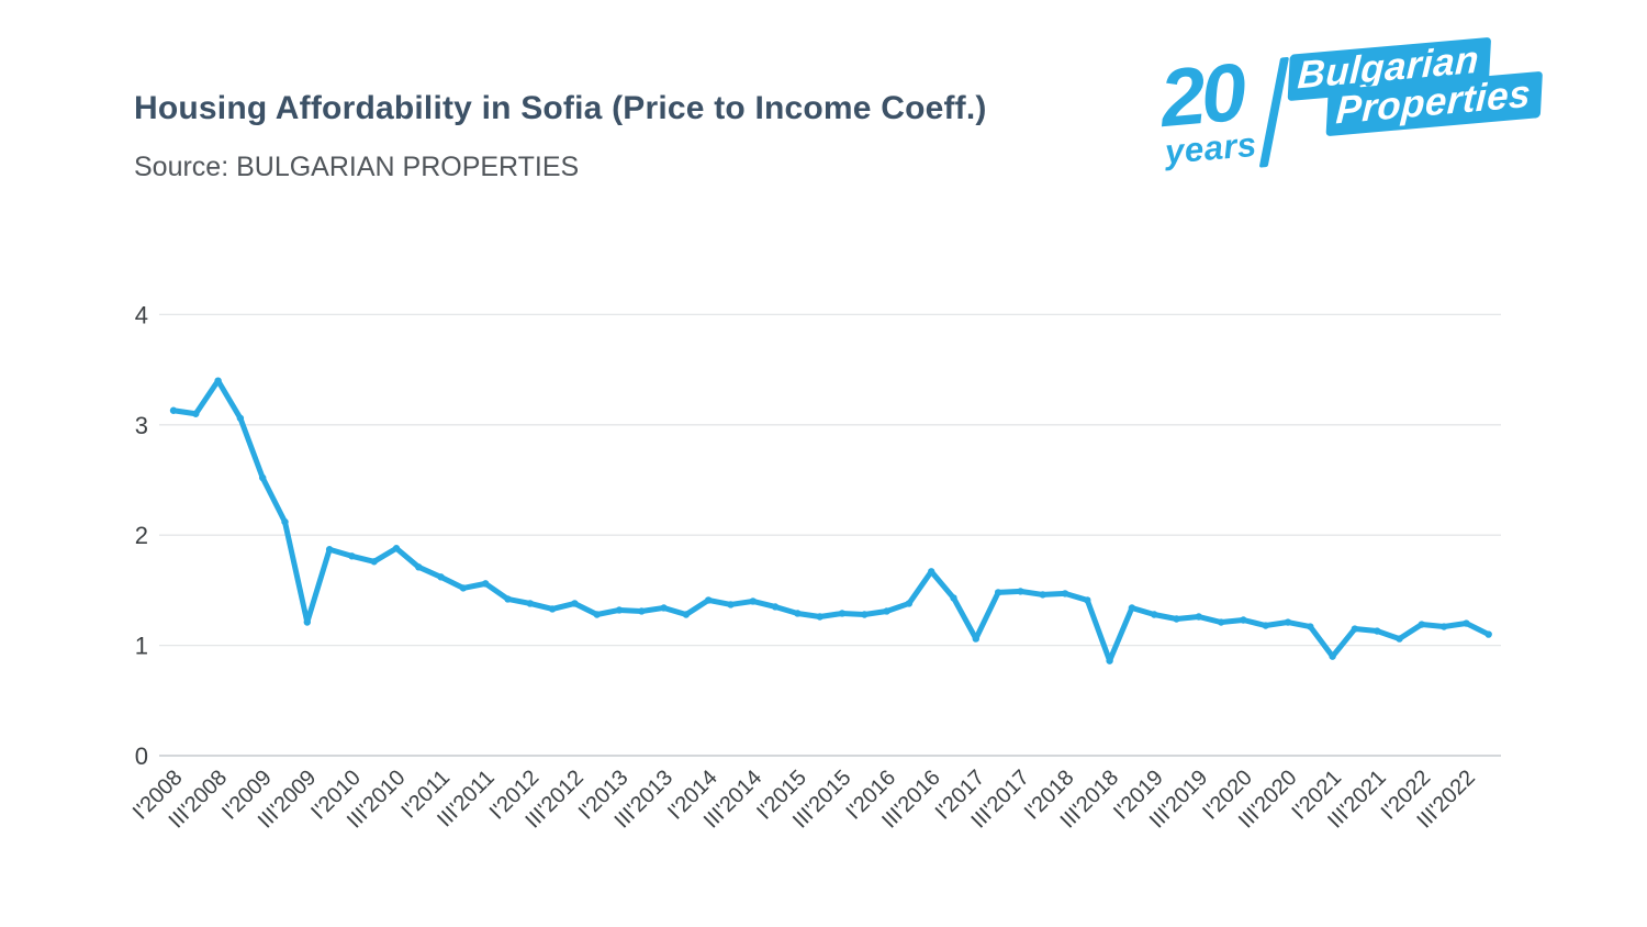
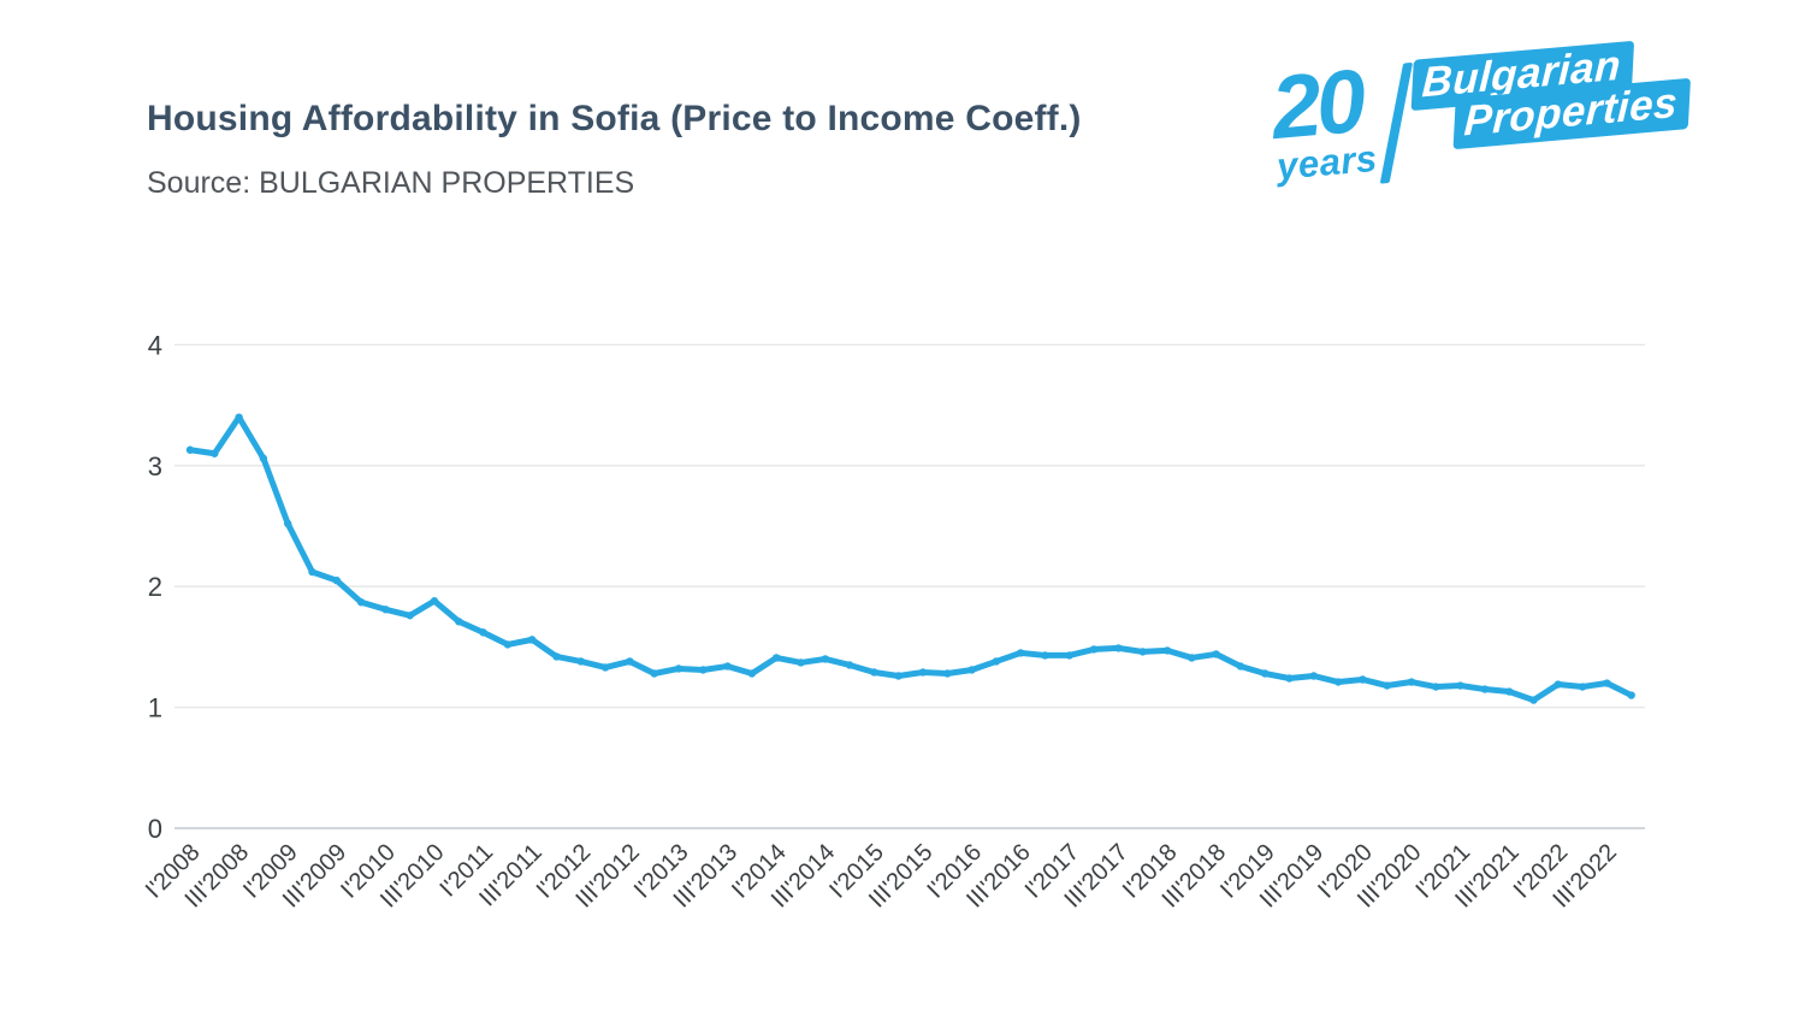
III'2009: 1.21 -> 2.05
III'2016: 1.67 -> 1.45
I'2017: 1.06 -> 1.43
III'2018: 0.86 -> 1.44
I'2021: 0.90 -> 1.18
